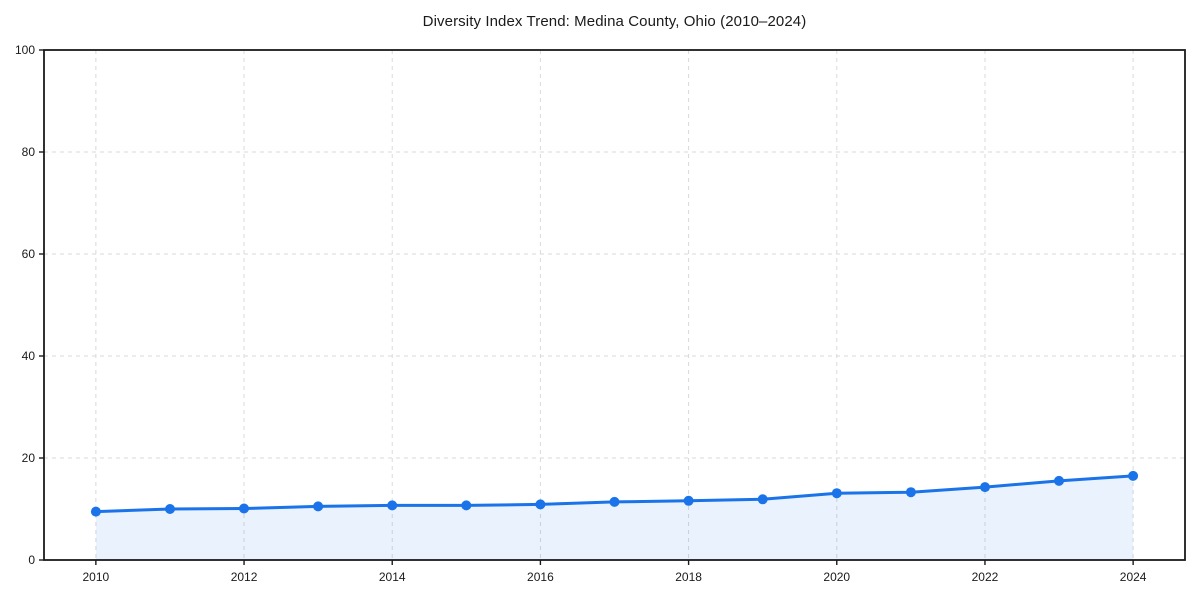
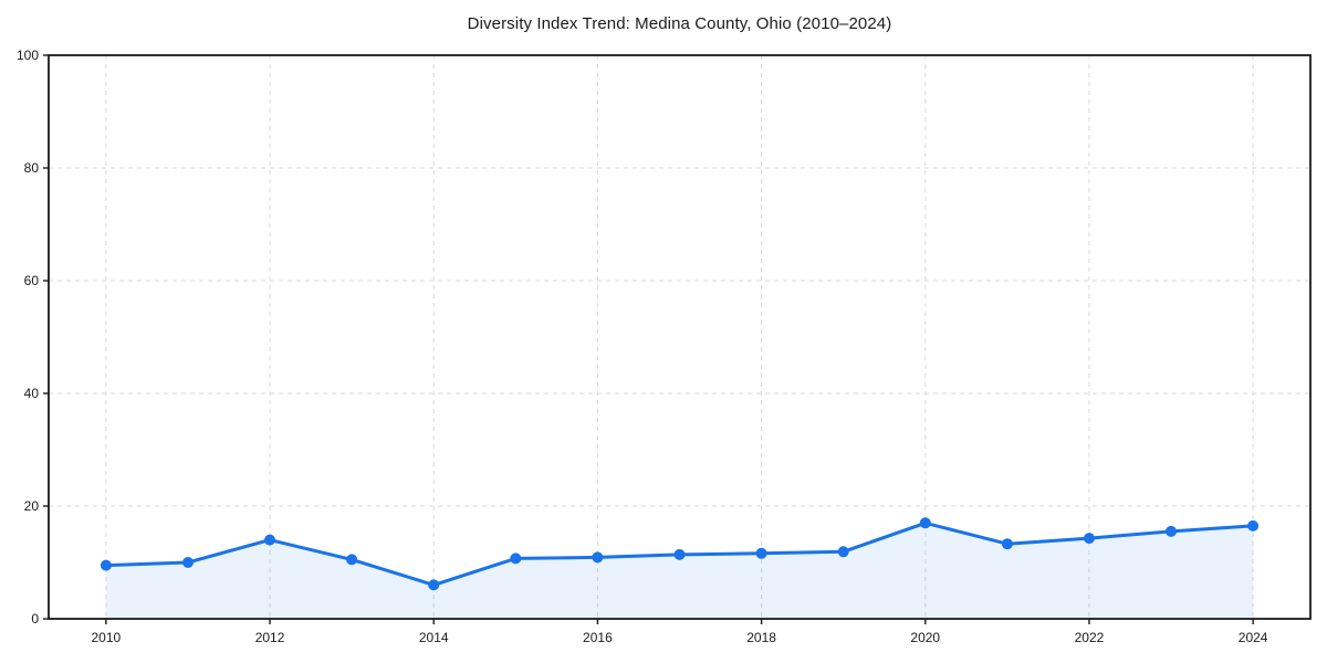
2012: 10 -> 14
2014: 11 -> 6
2020: 13 -> 17
